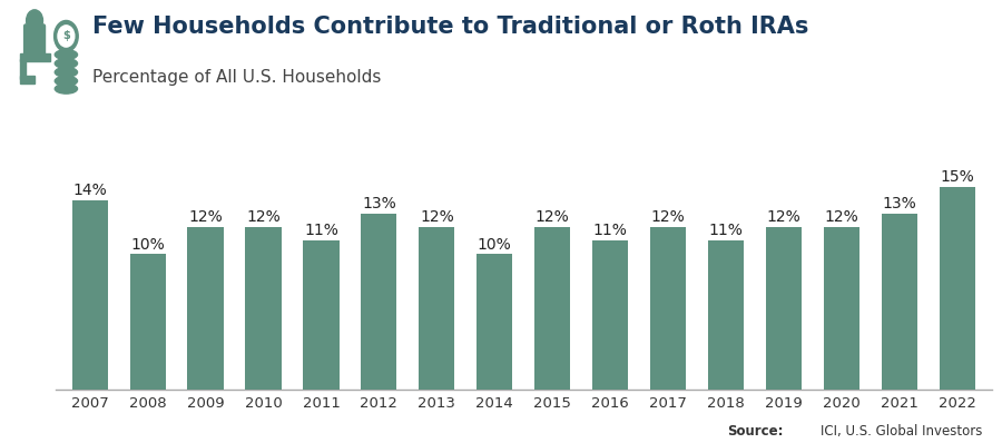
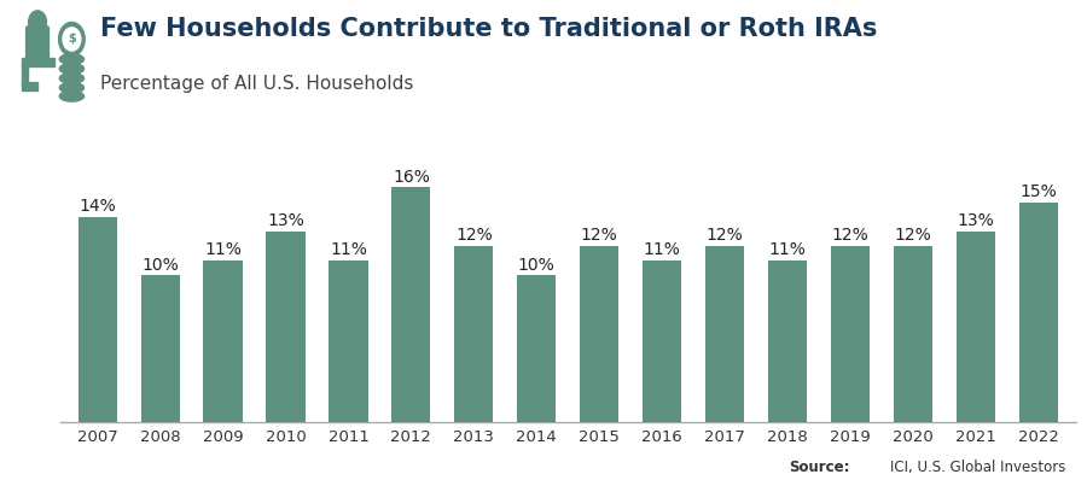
2009: 12% -> 11%
2010: 12% -> 13%
2012: 13% -> 16%
